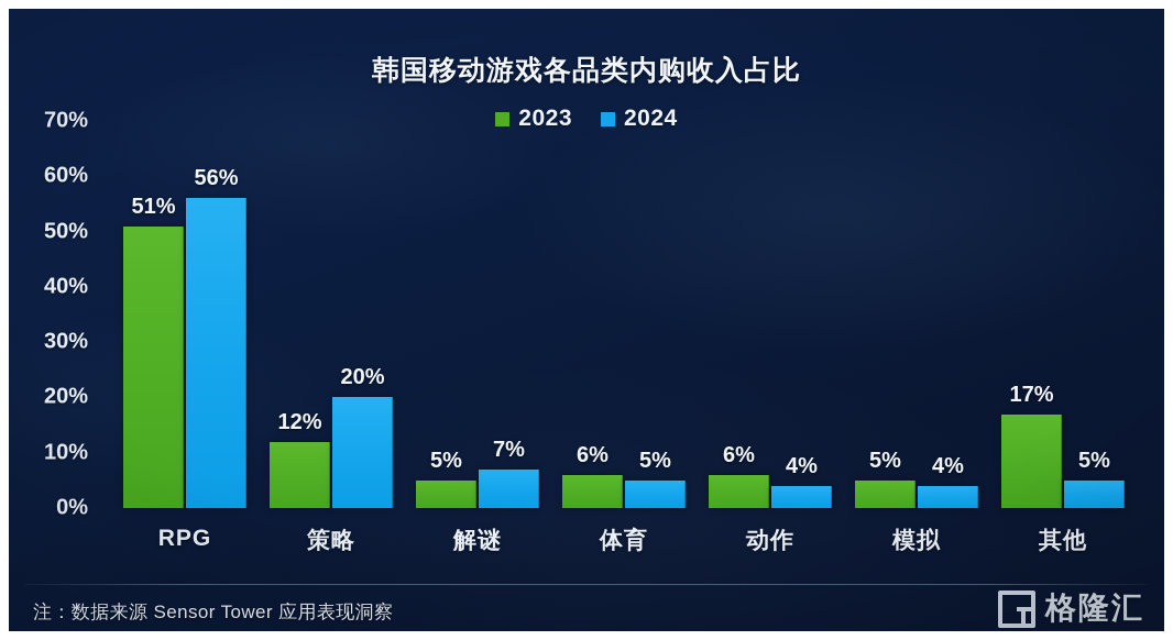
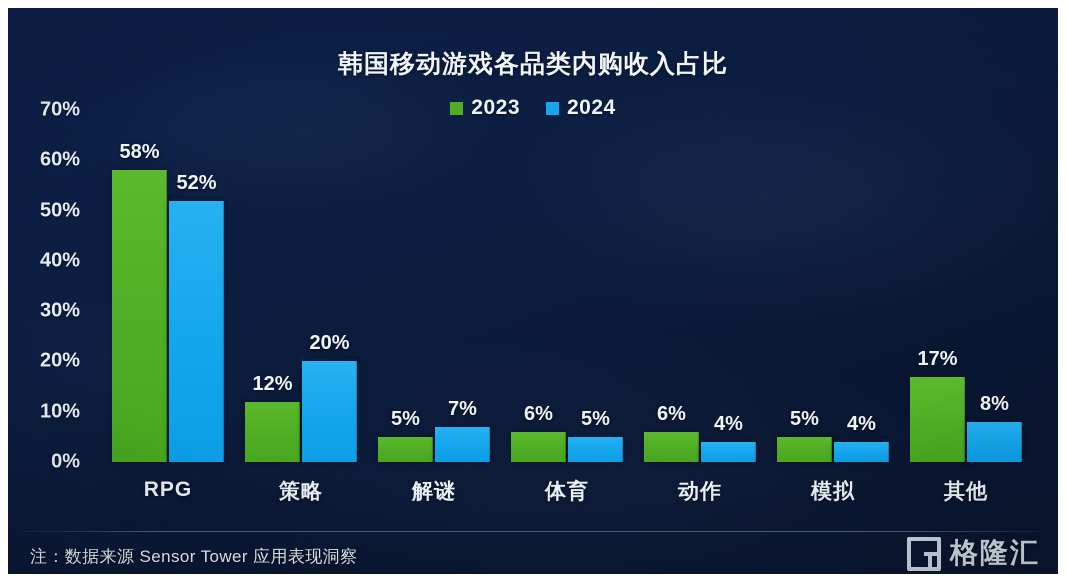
2023/RPG: 51% -> 58%
2024/RPG: 56% -> 52%
2024/其他: 5% -> 8%
